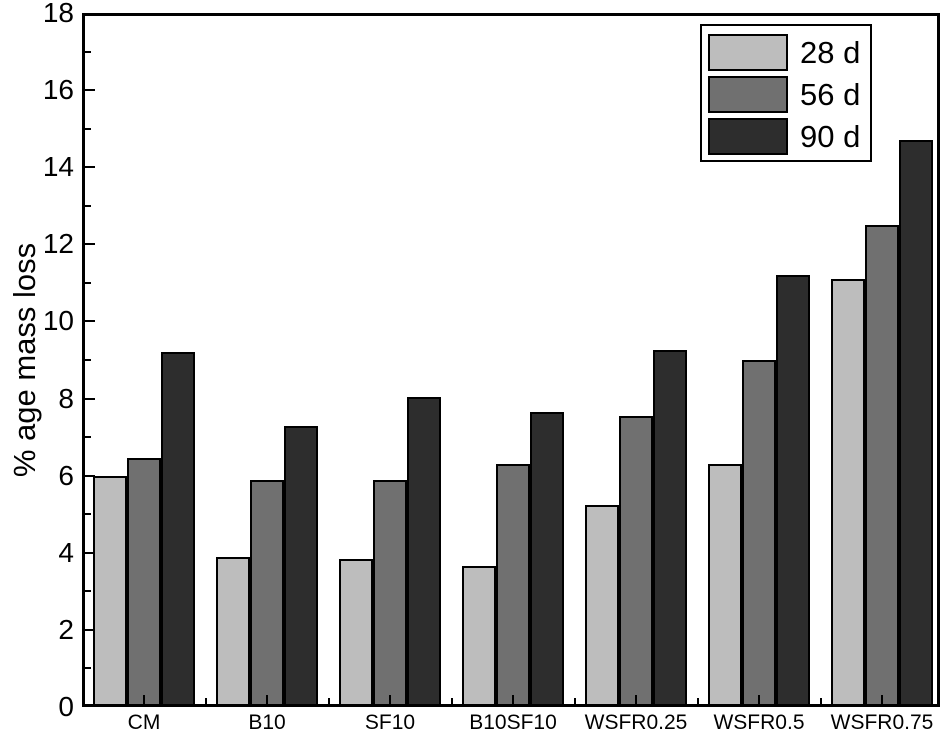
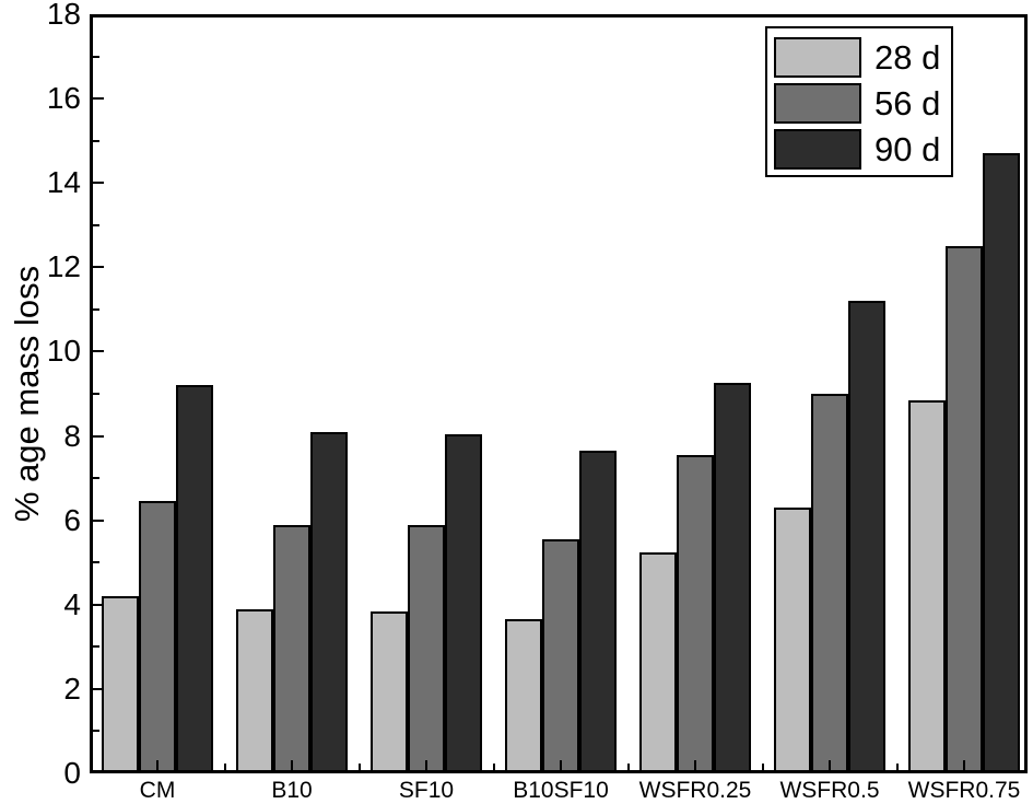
28 d/CM: 6.0 -> 4.2
90 d/B10: 7.3 -> 8.1
56 d/B10SF10: 6.3 -> 5.5
28 d/WSFR0.75: 11.1 -> 8.8
